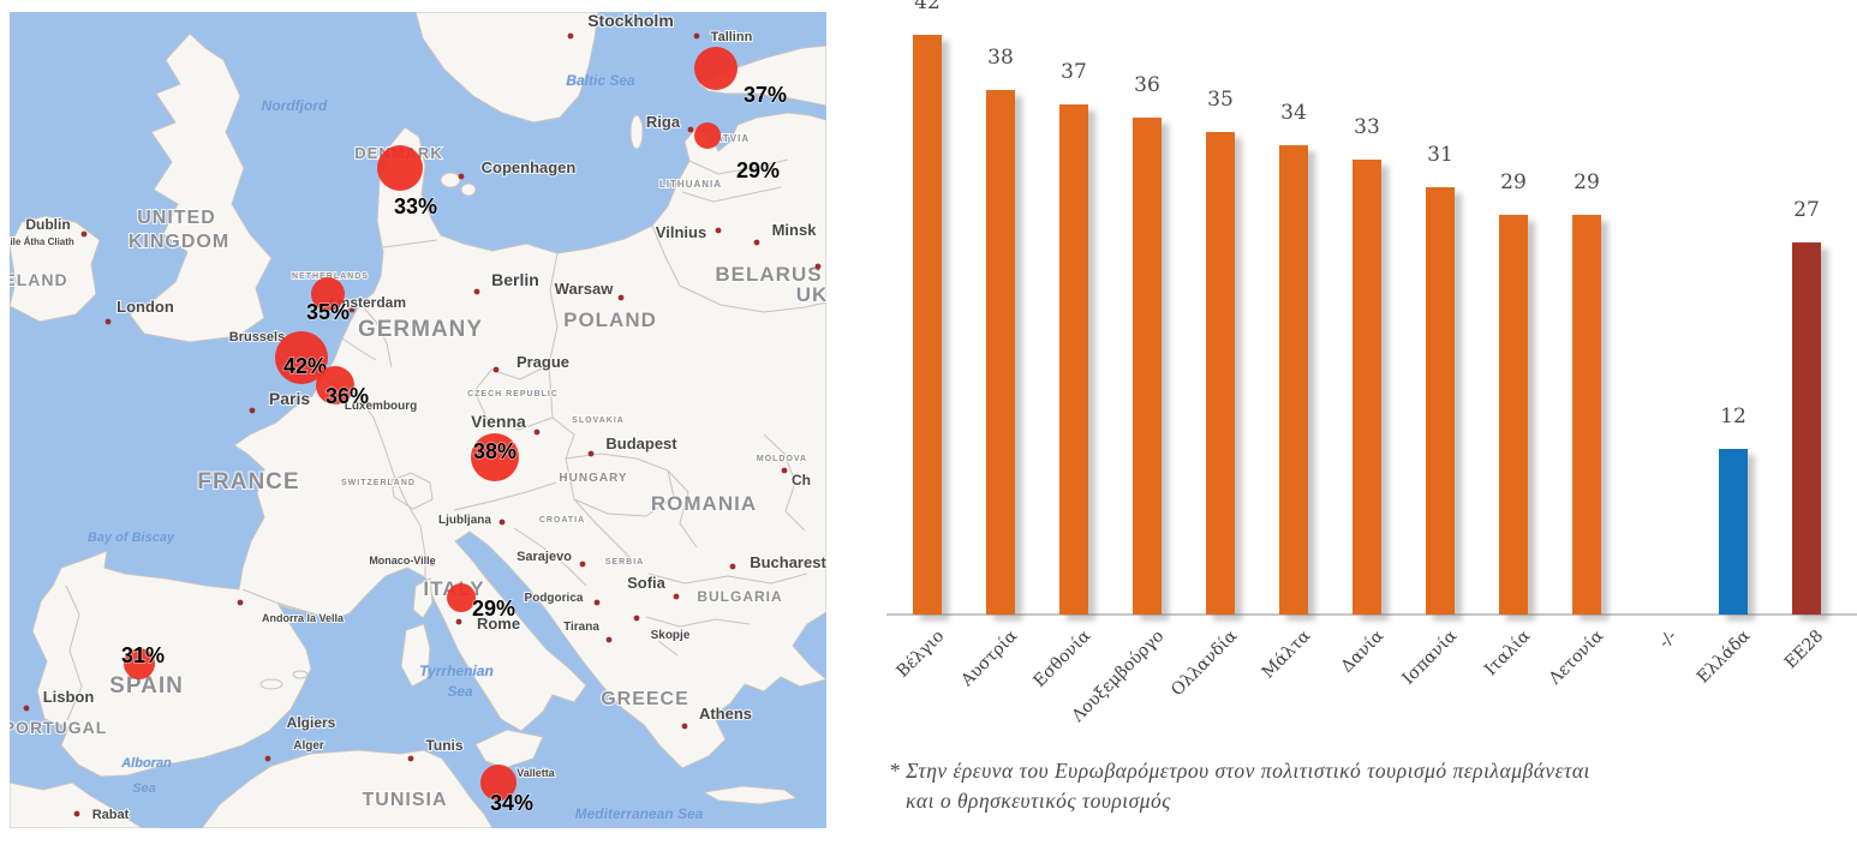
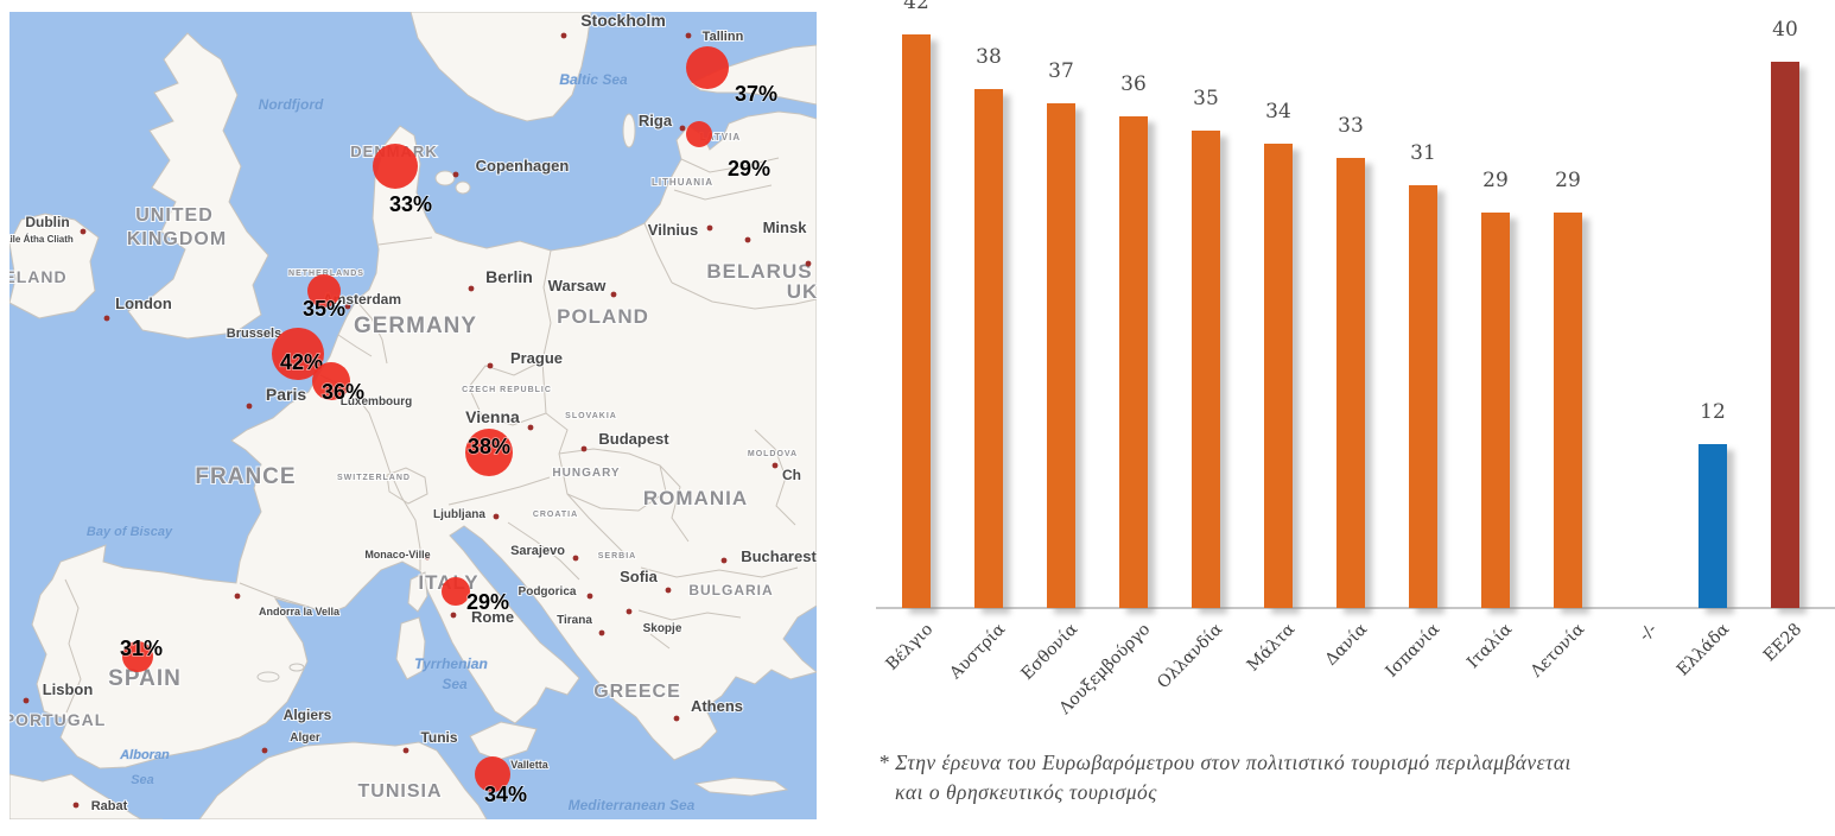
ΕΕ28: 27 -> 40
